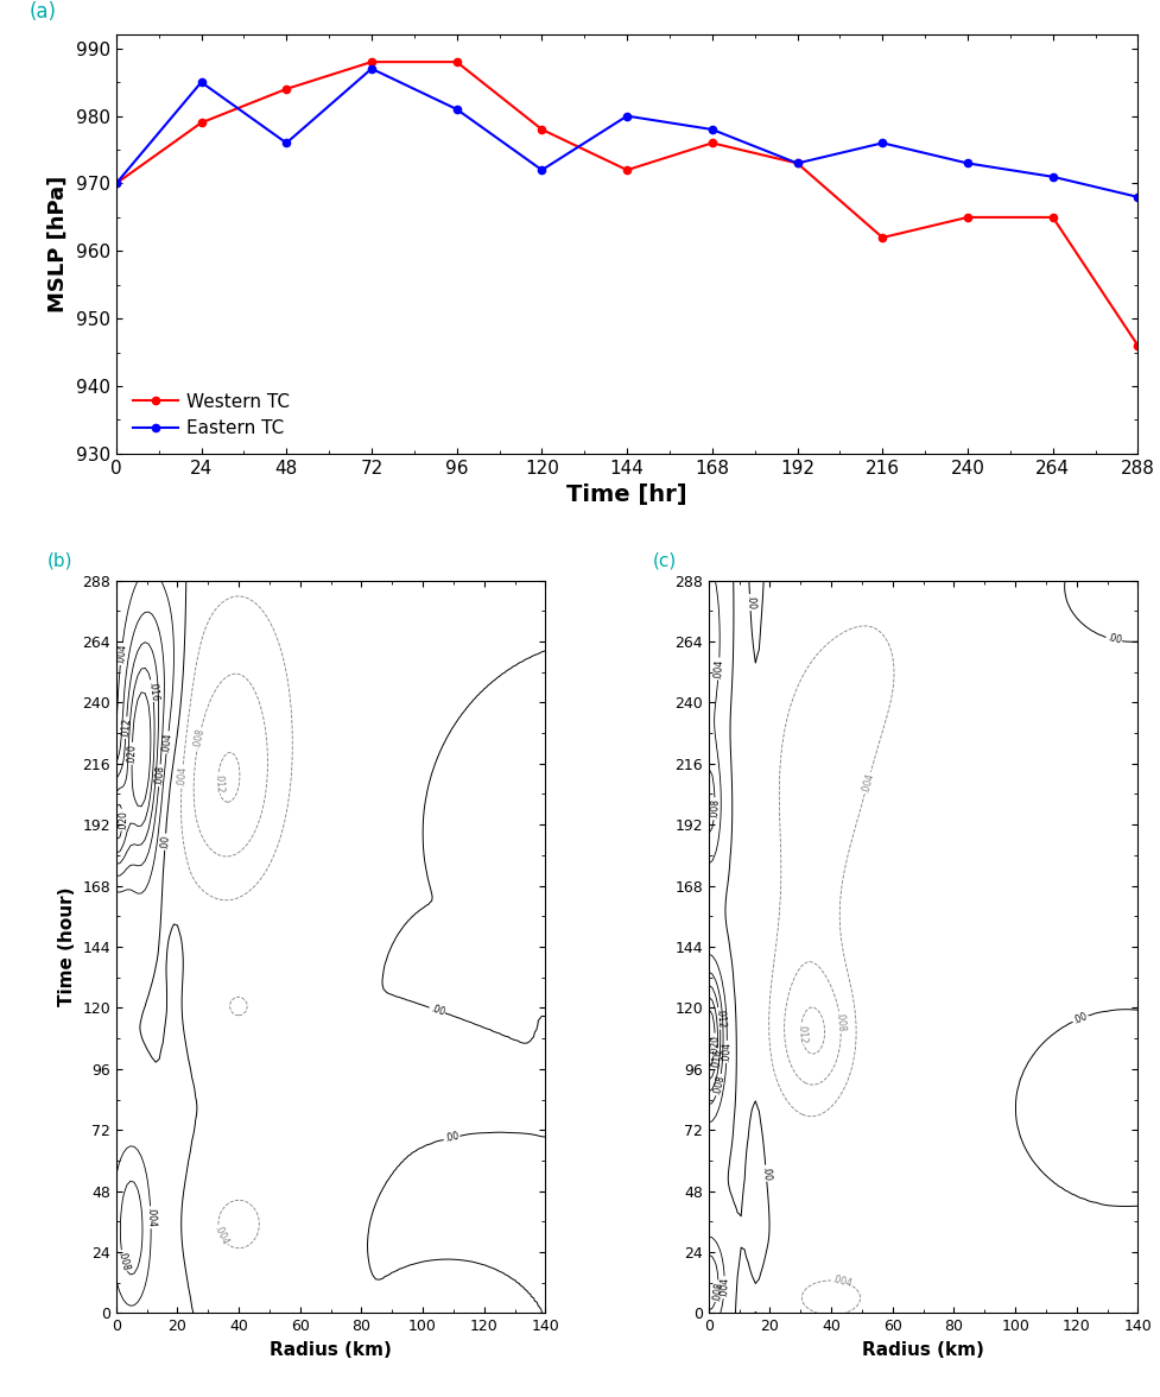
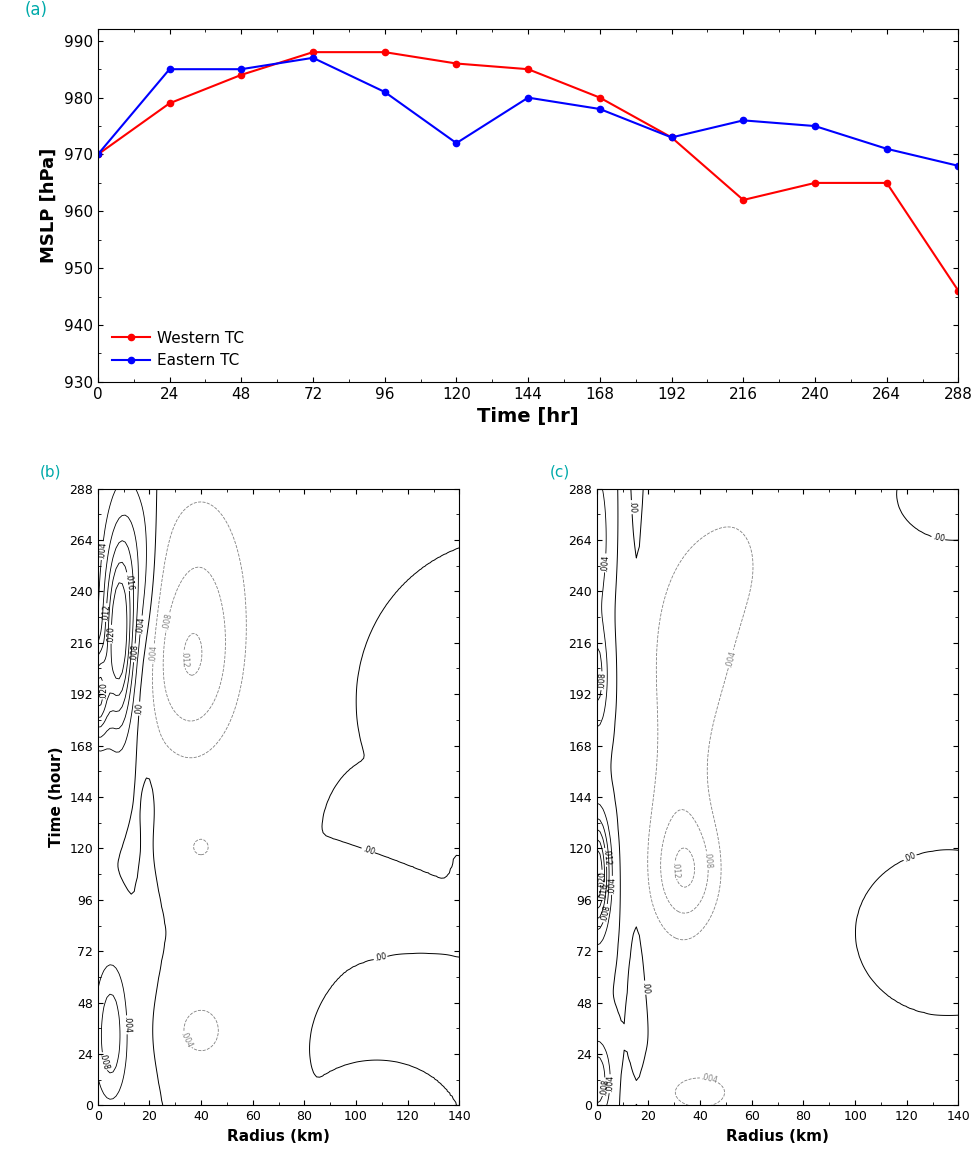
Eastern TC/48: 976 -> 985
Western TC/120: 978 -> 986
Western TC/144: 972 -> 985
Western TC/168: 976 -> 980
Eastern TC/240: 973 -> 975
